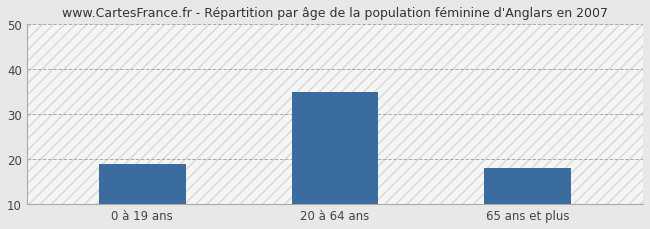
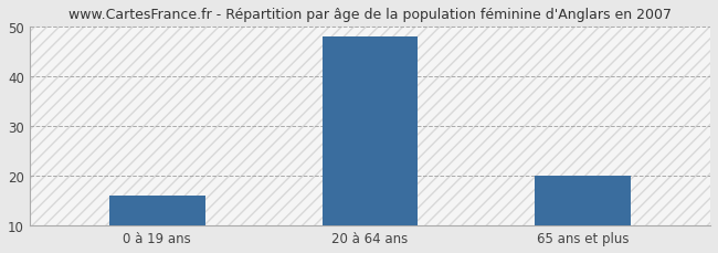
0 à 19 ans: 19 -> 16
20 à 64 ans: 35 -> 48
65 ans et plus: 18 -> 20
